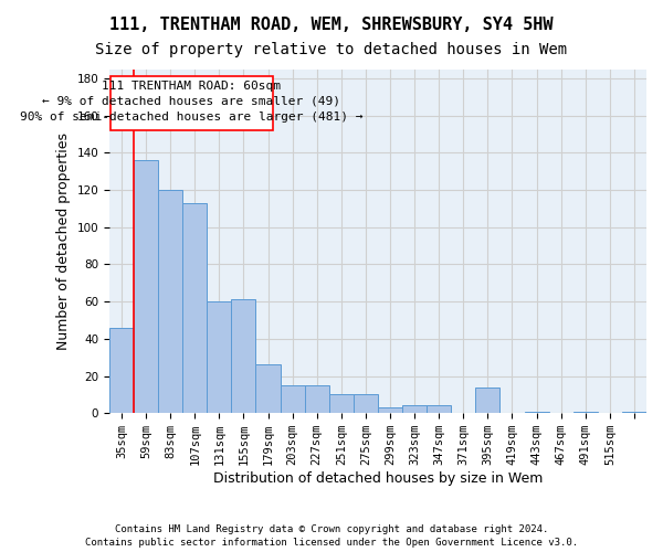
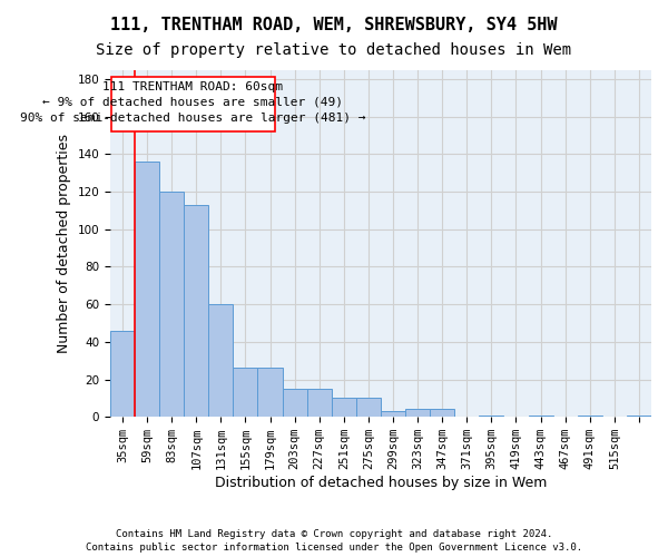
155sqm: 61 -> 26
395sqm: 14 -> 1
